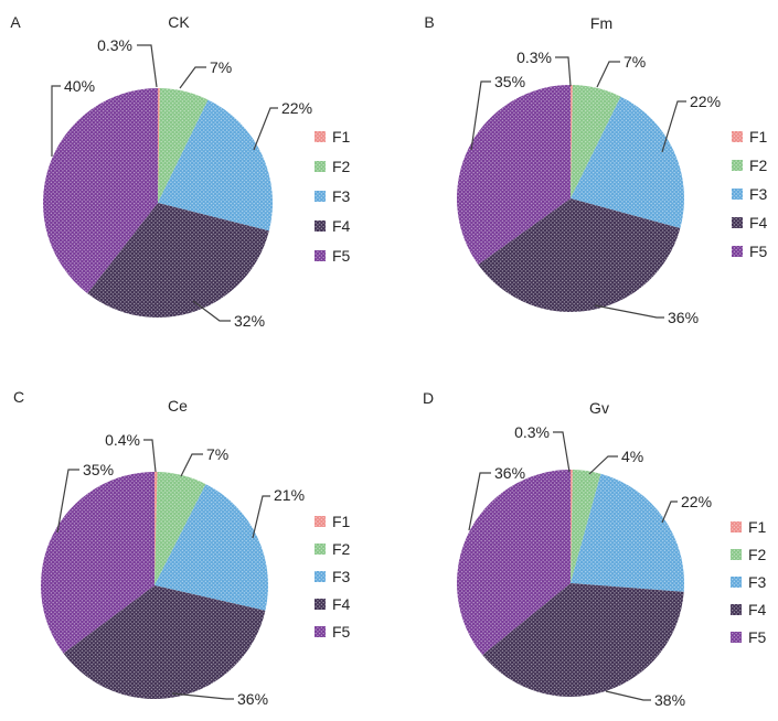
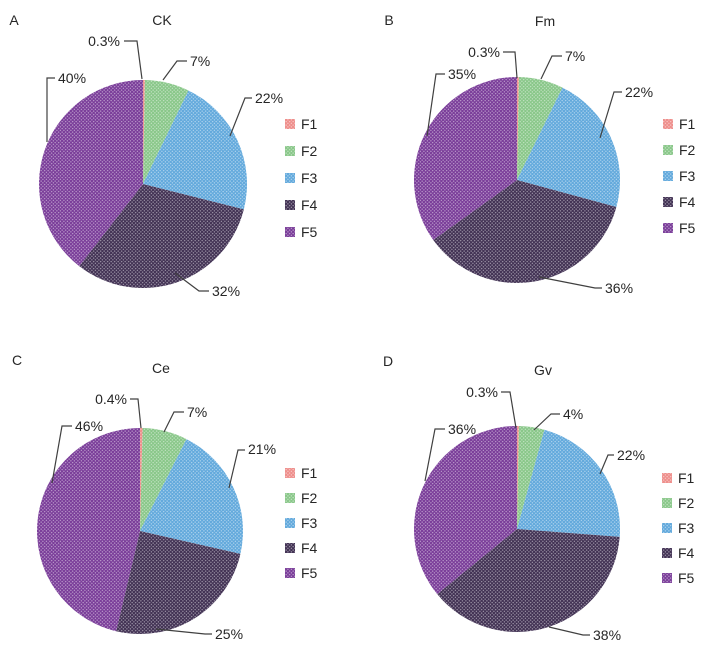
Ce/F4: 36% -> 25%
Ce/F5: 35% -> 46%
